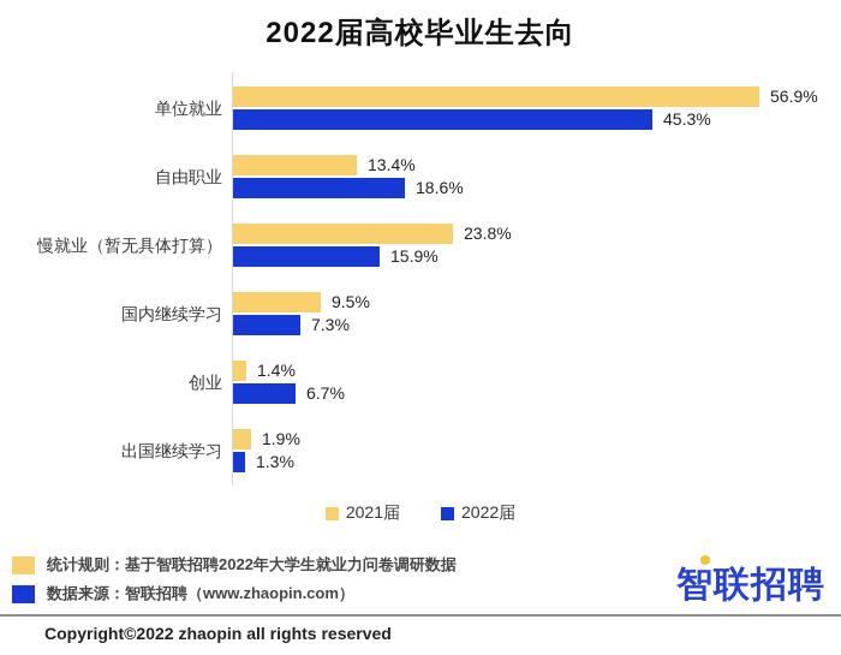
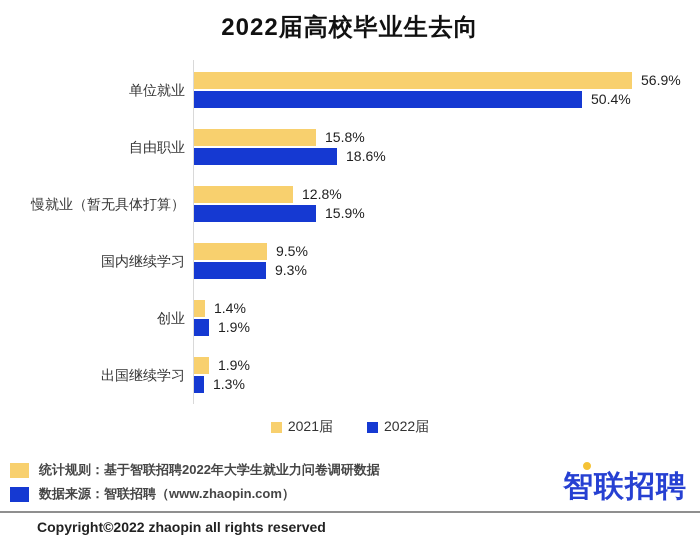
2022届/单位就业: 45.3% -> 50.4%
2021届/自由职业: 13.4% -> 15.8%
2021届/慢就业（暂无具体打算）: 23.8% -> 12.8%
2022届/国内继续学习: 7.3% -> 9.3%
2022届/创业: 6.7% -> 1.9%
